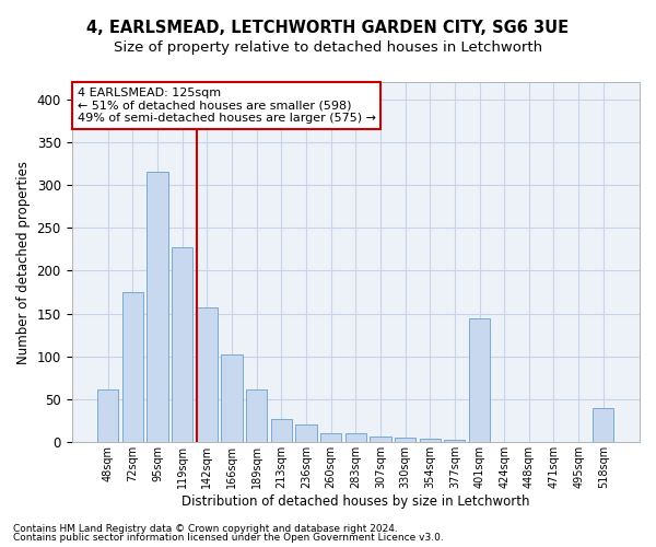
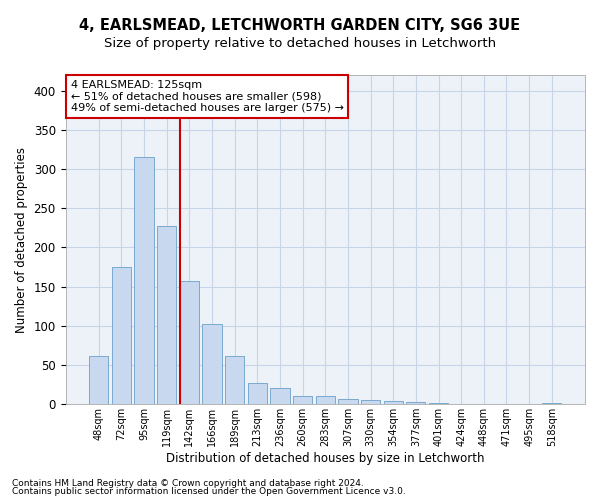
401sqm: 144 -> 2
518sqm: 40 -> 2
